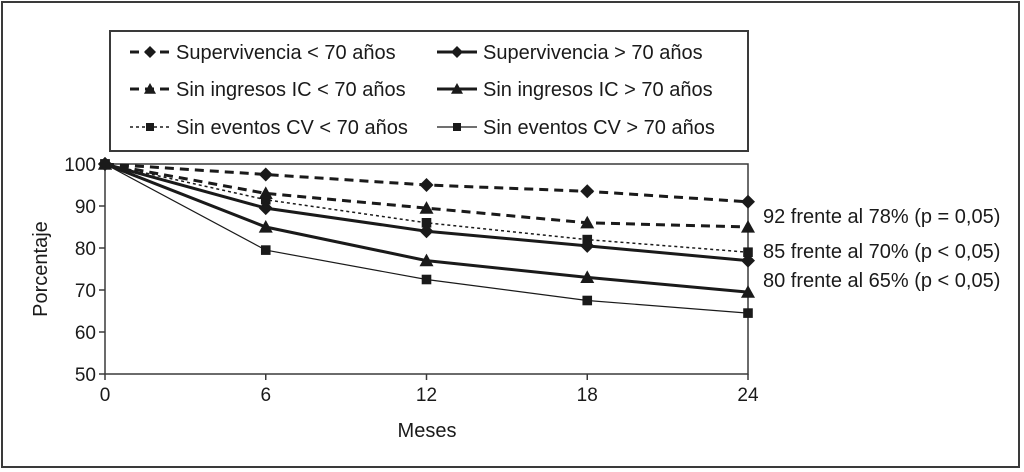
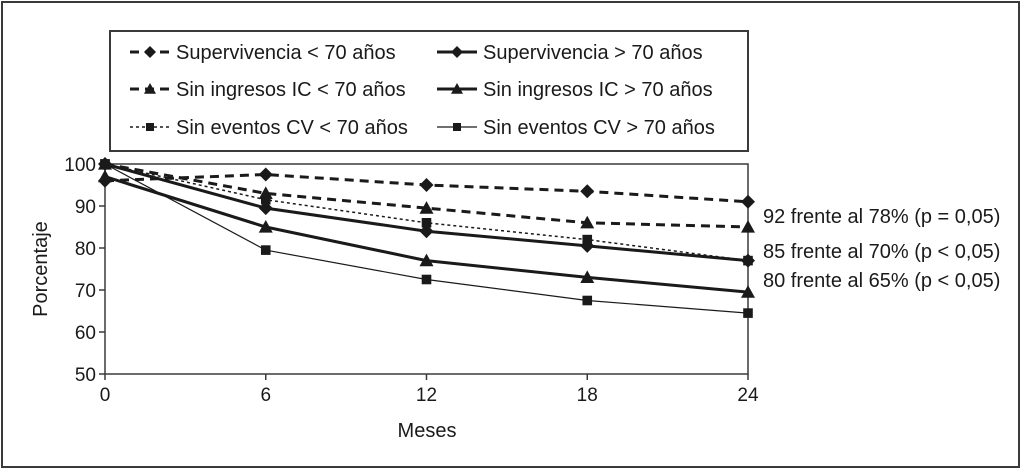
Supervivencia < 70 años/0: 100 -> 96
Sin ingresos IC > 70 años/0: 100 -> 97
Sin eventos CV < 70 años/24: 79 -> 77
